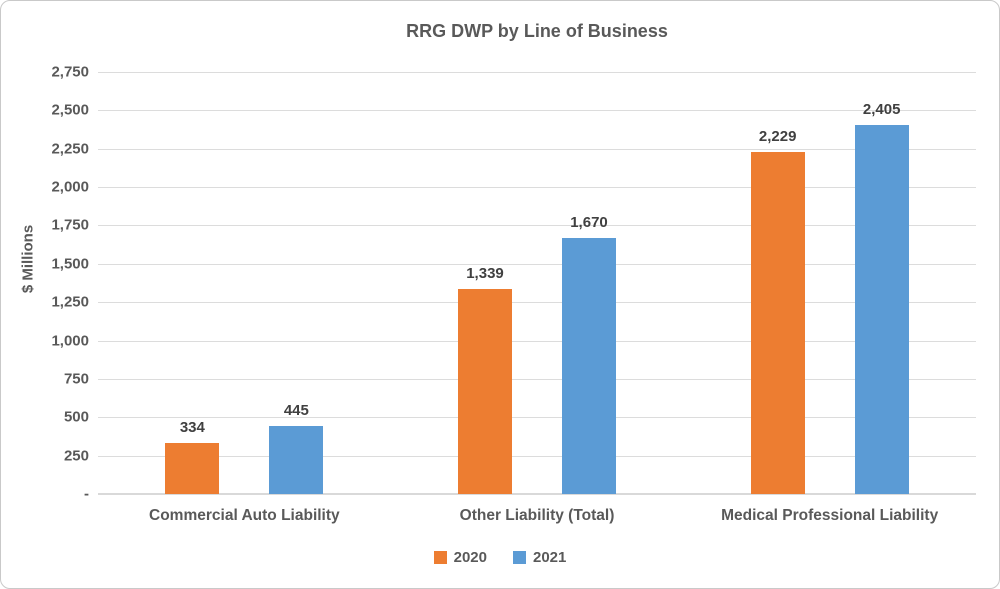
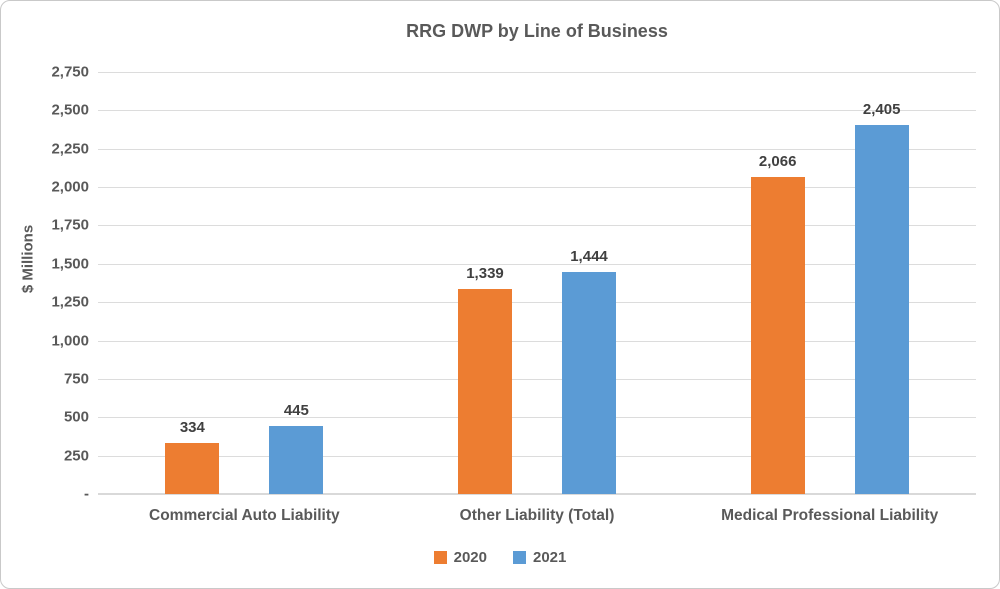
2021/Other Liability (Total): 1,670 -> 1,444
2020/Medical Professional Liability: 2,229 -> 2,066
